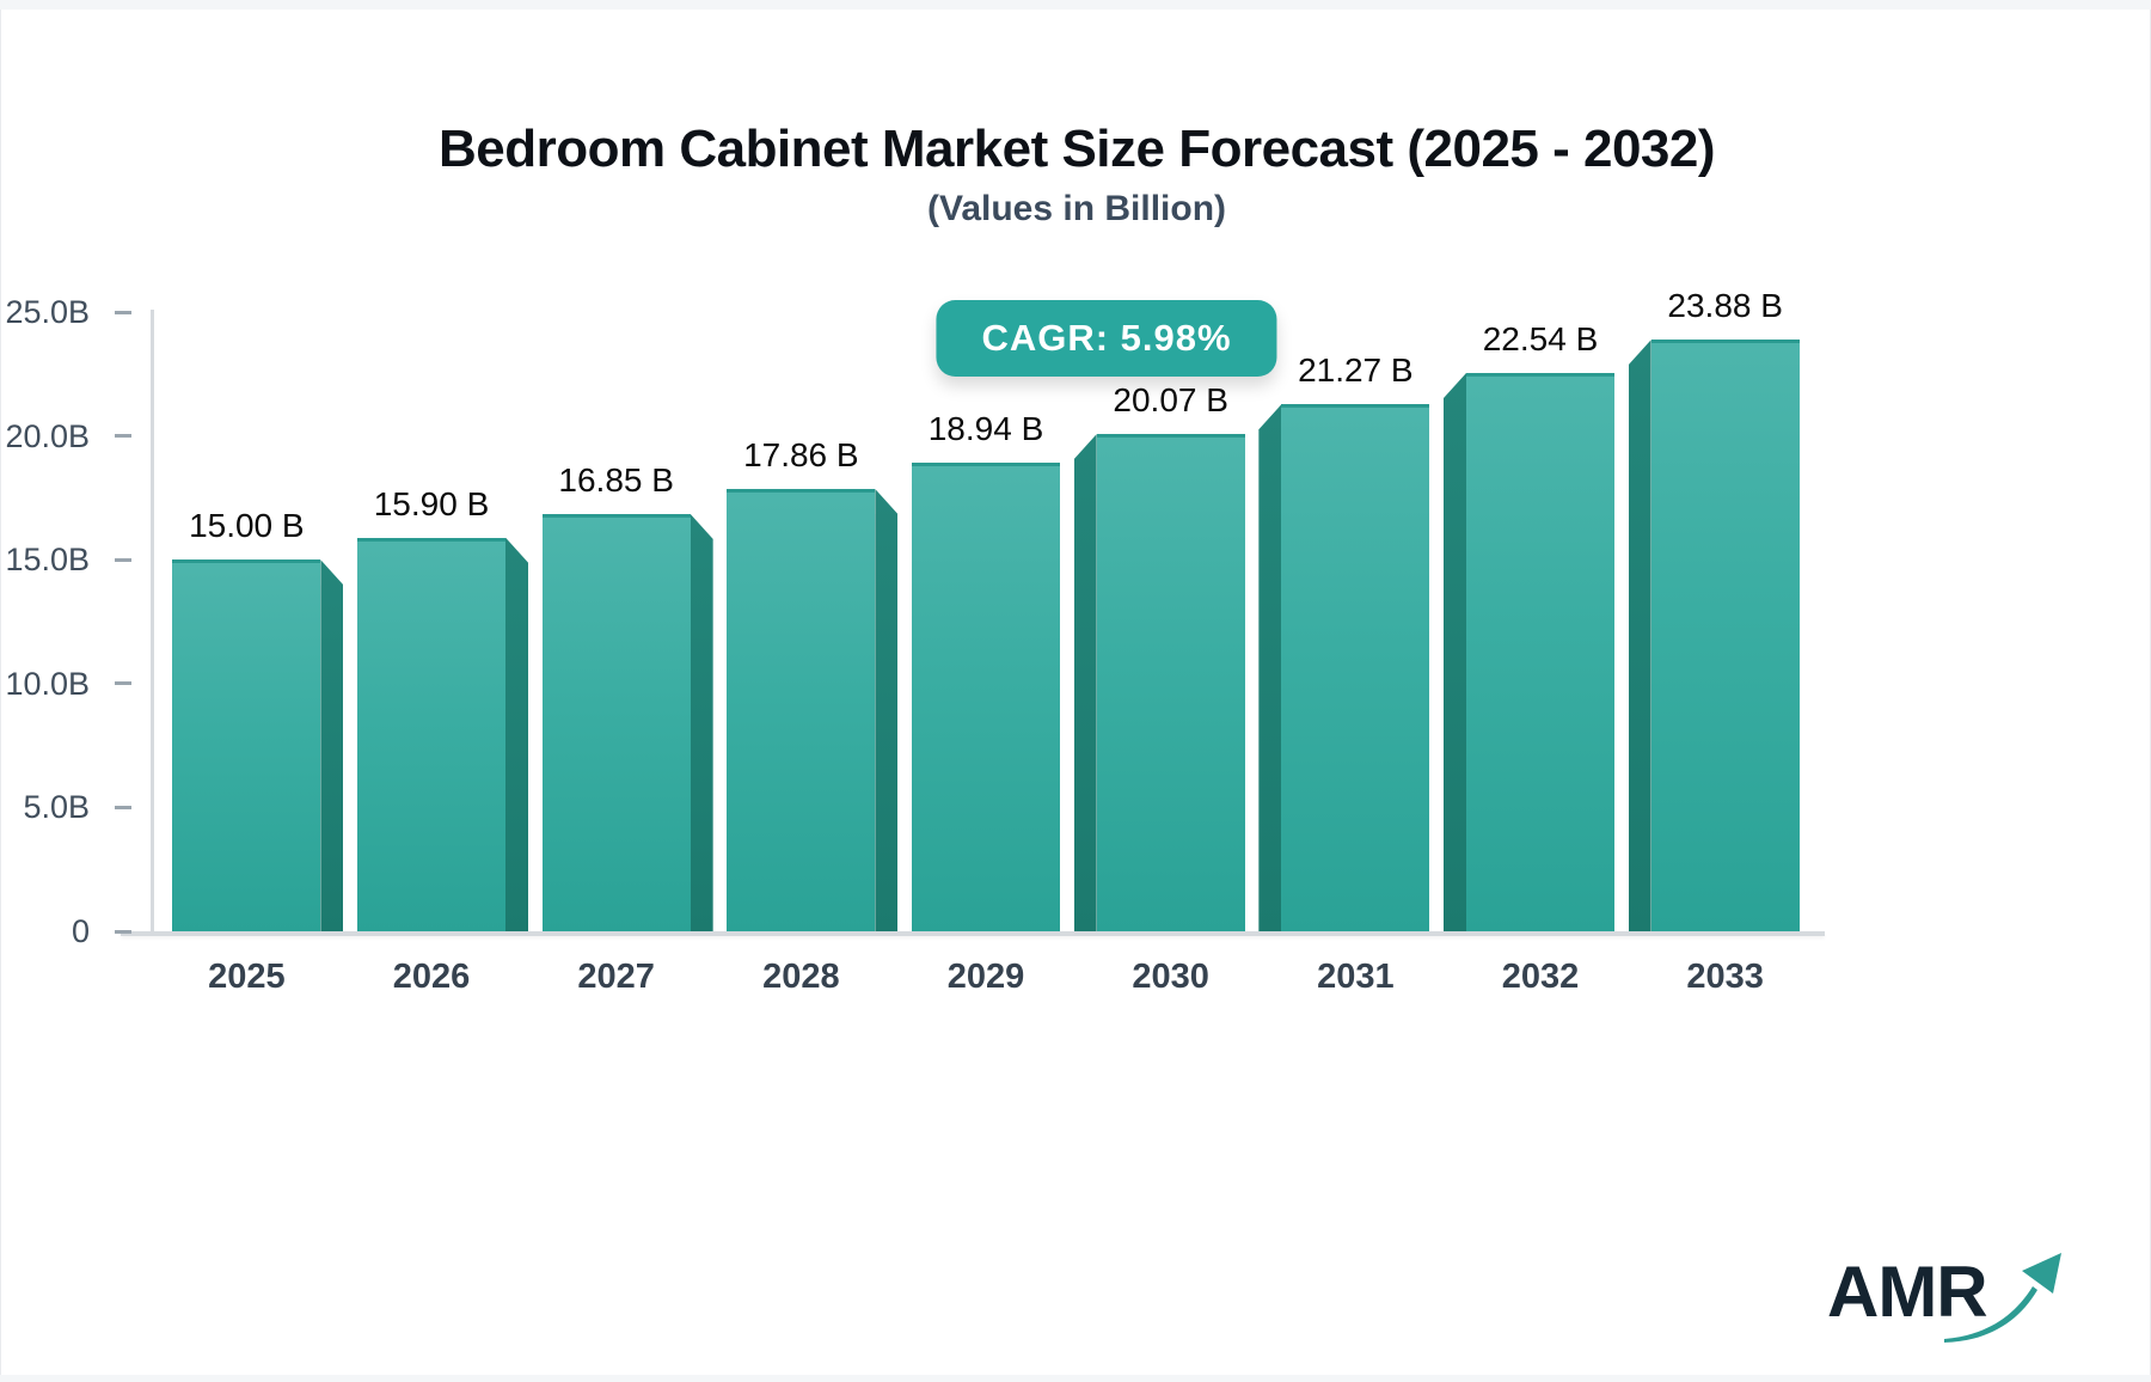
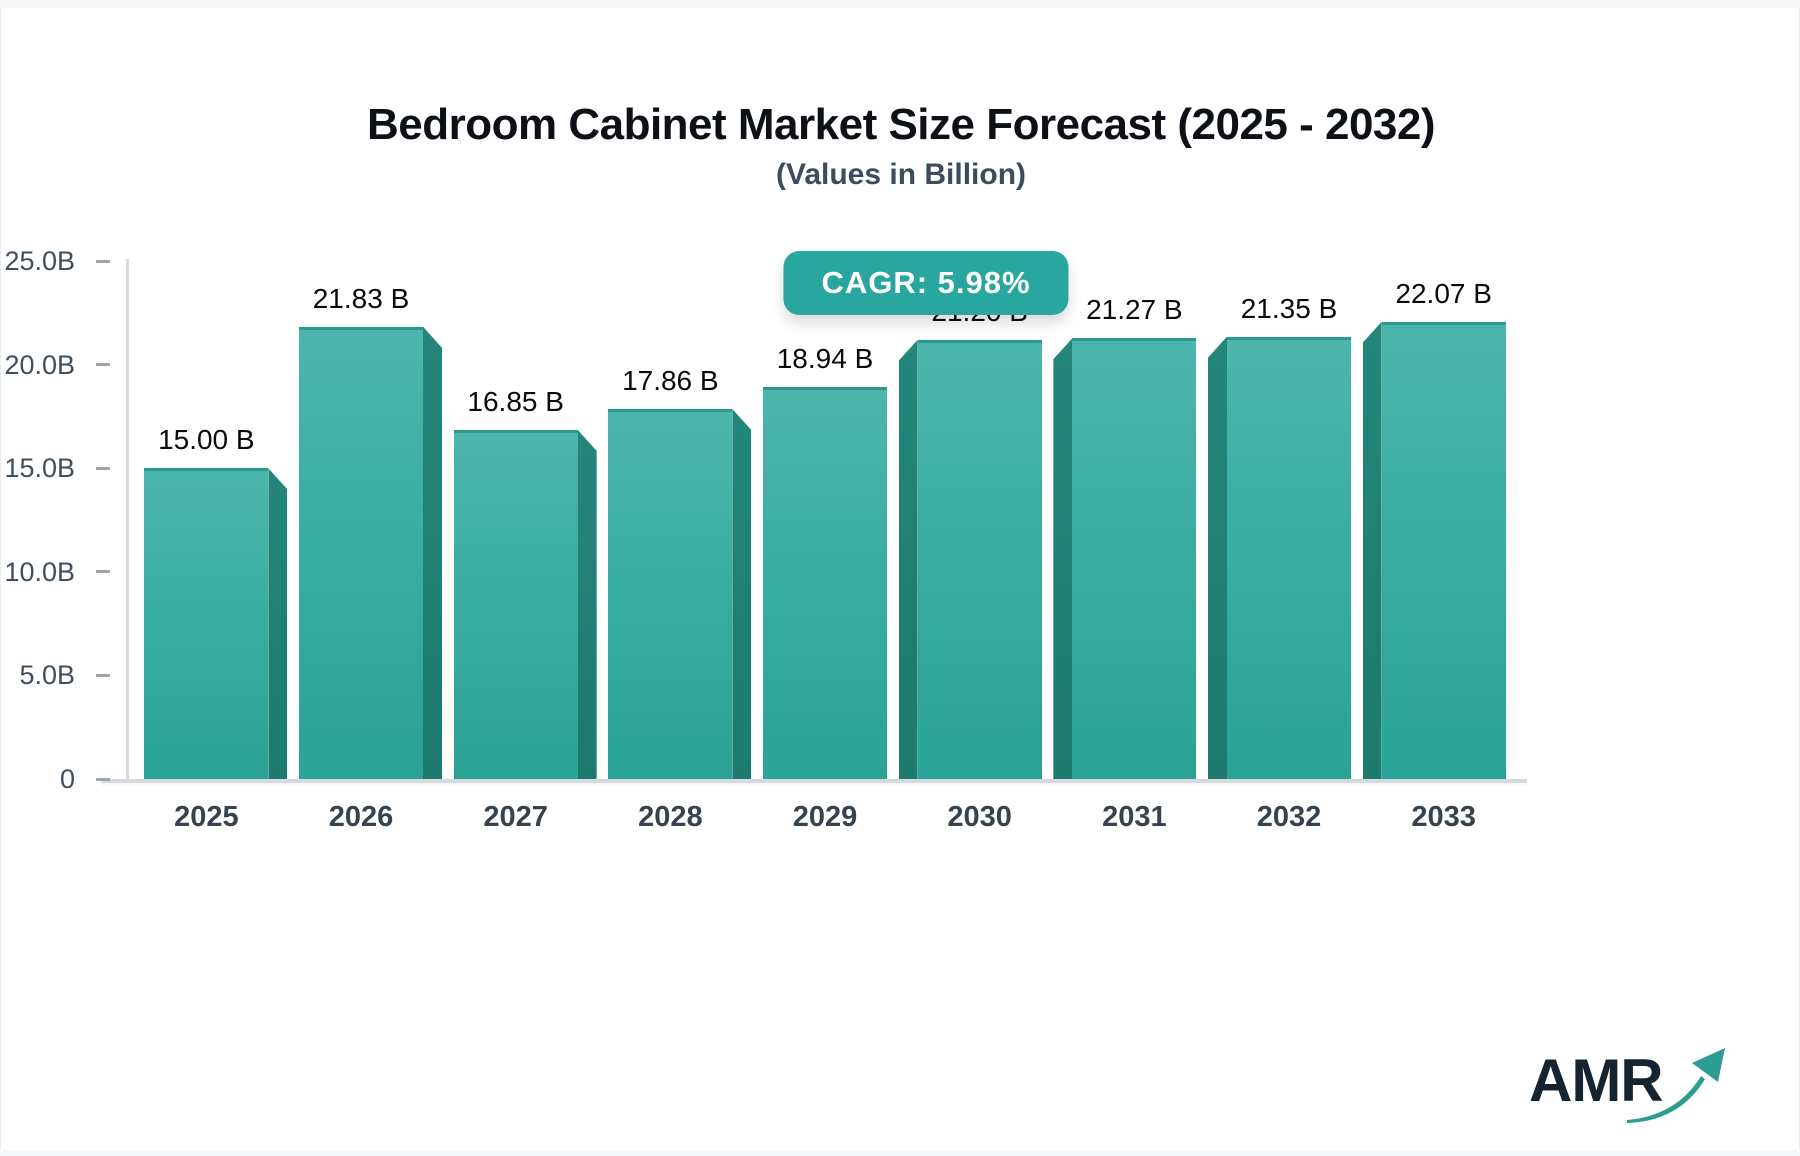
2026: 15.90 -> 21.83
2030: 20.07 -> 21.20
2032: 22.54 -> 21.35
2033: 23.88 -> 22.07
